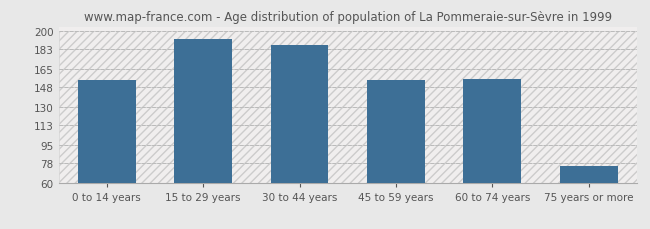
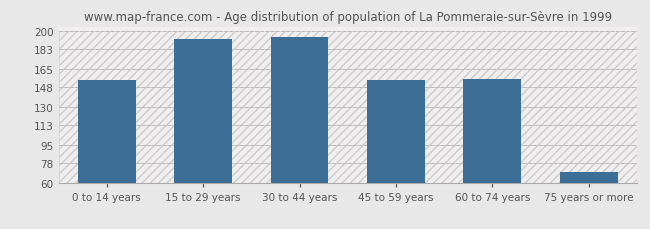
30 to 44 years: 187 -> 194
75 years or more: 76 -> 70
